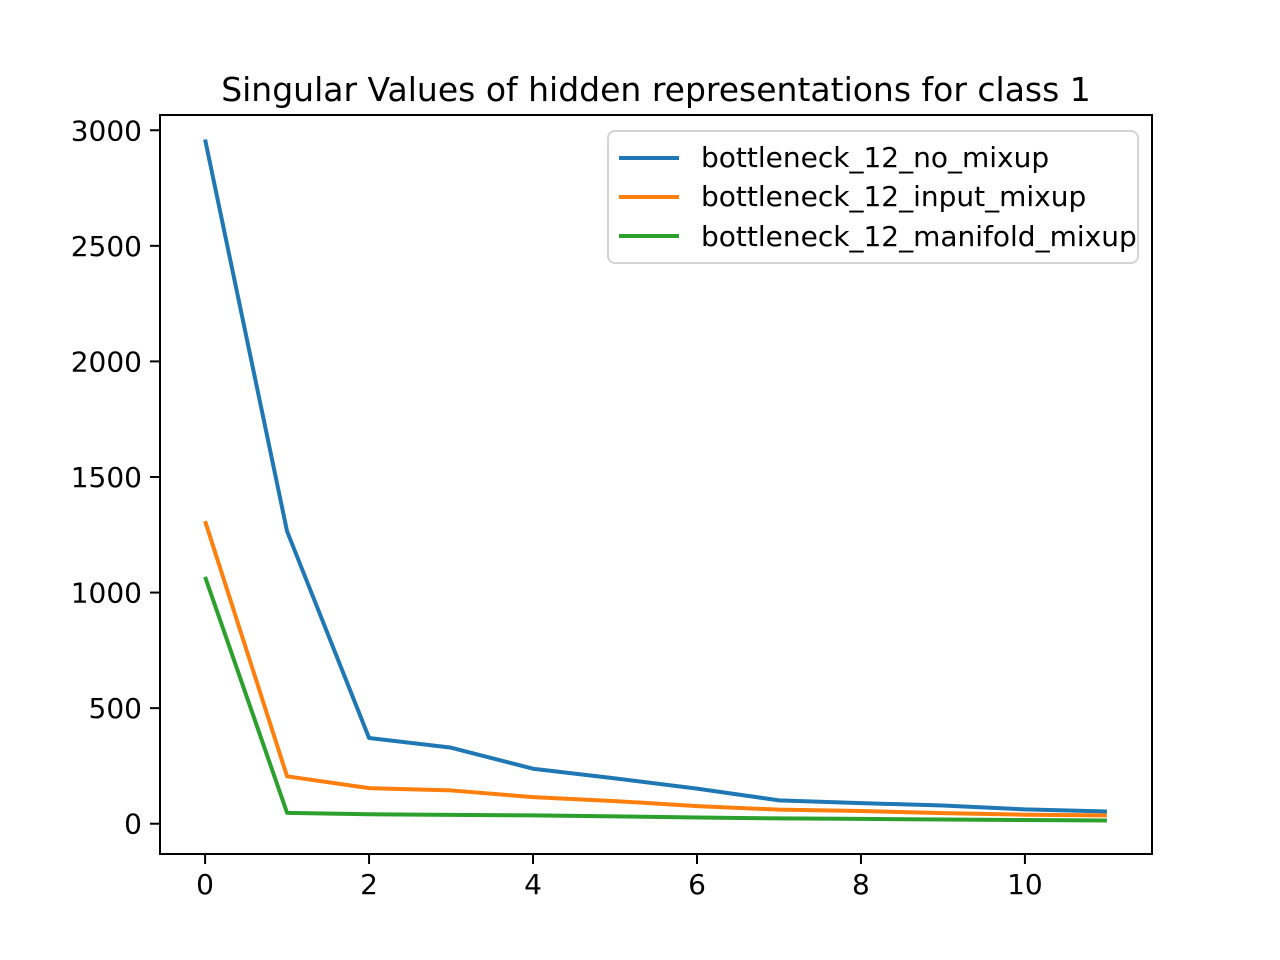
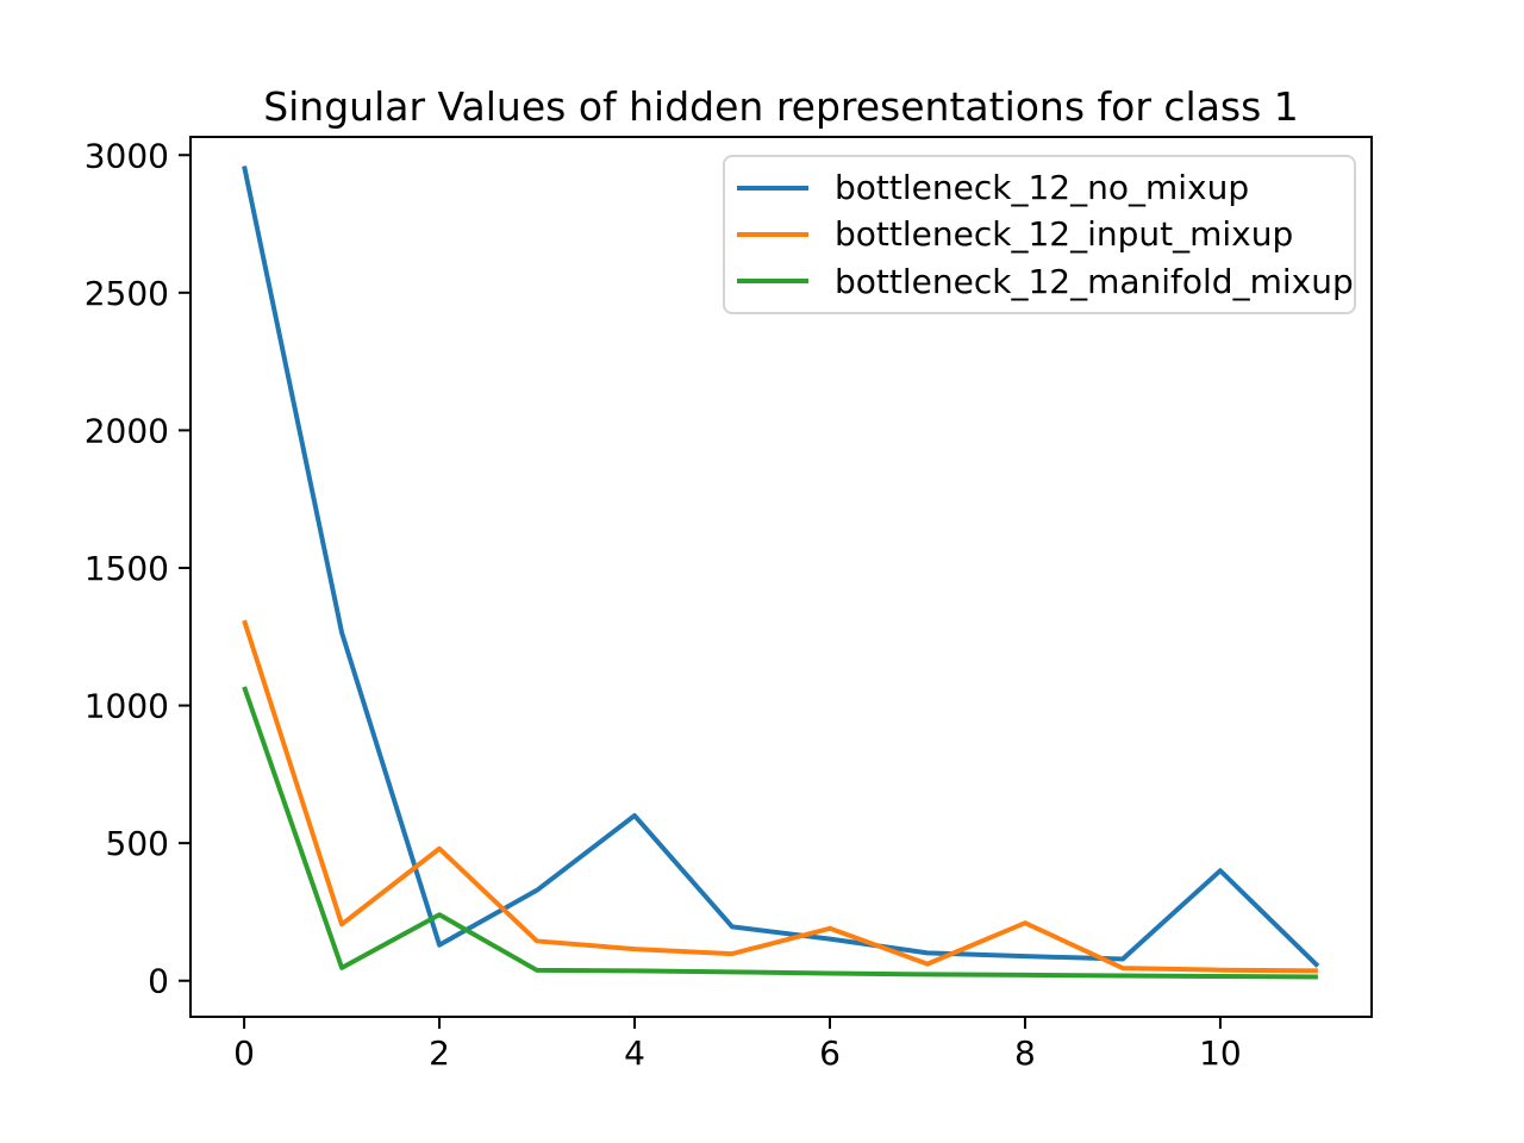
bottleneck_12_no_mixup/2: 370 -> 130
bottleneck_12_input_mixup/2: 150 -> 480
bottleneck_12_manifold_mixup/2: 40 -> 240
bottleneck_12_no_mixup/4: 240 -> 600
bottleneck_12_input_mixup/6: 80 -> 190
bottleneck_12_input_mixup/8: 60 -> 210
bottleneck_12_no_mixup/10: 60 -> 400
